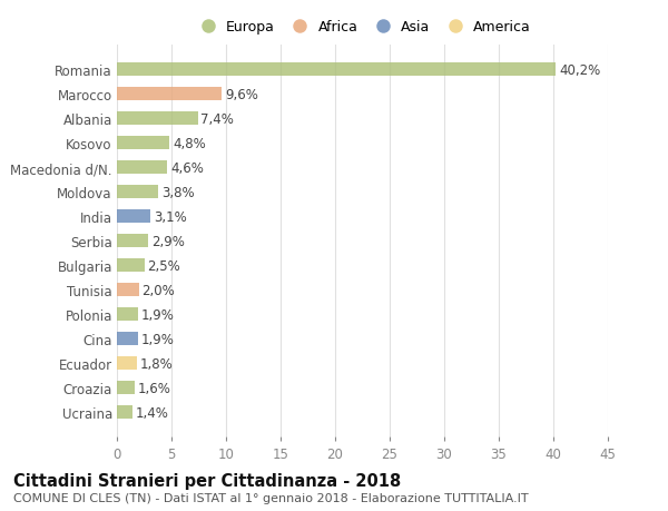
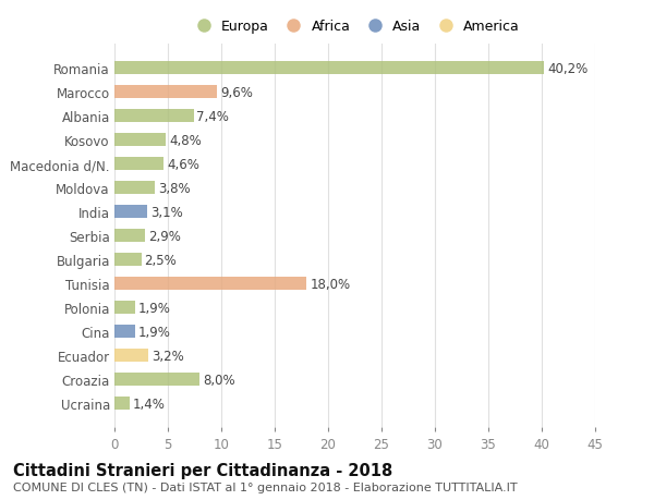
Tunisia: 2,0% -> 18,0%
Ecuador: 1,8% -> 3,2%
Croazia: 1,6% -> 8,0%
